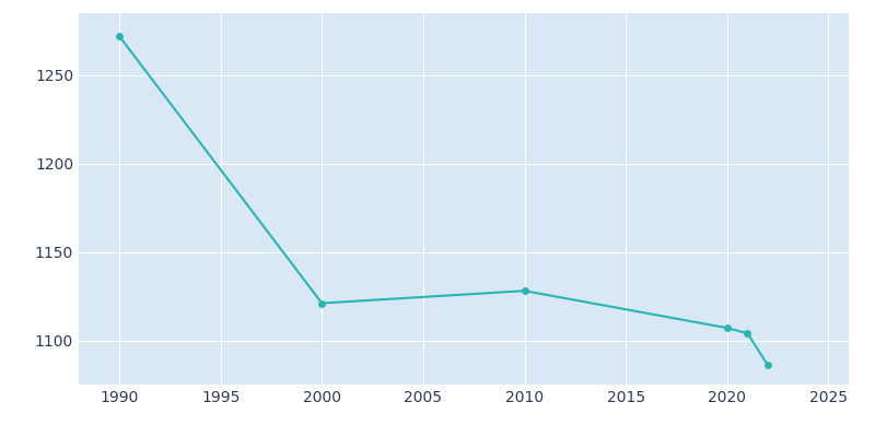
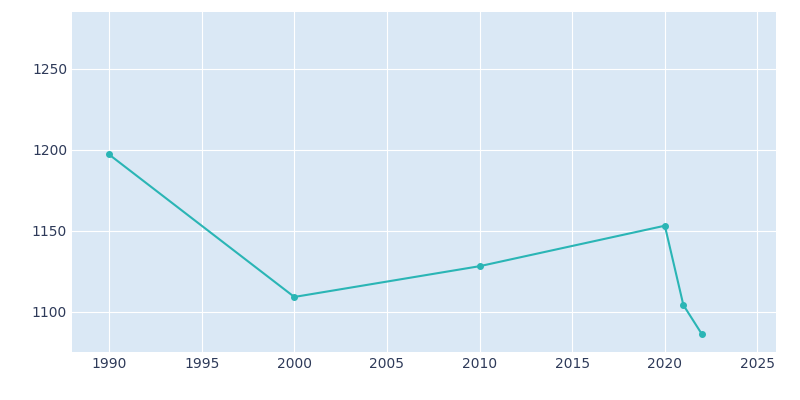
1990: 1272 -> 1197
2000: 1121 -> 1109
2020: 1107 -> 1153
